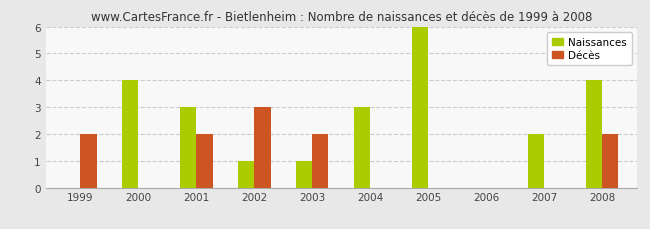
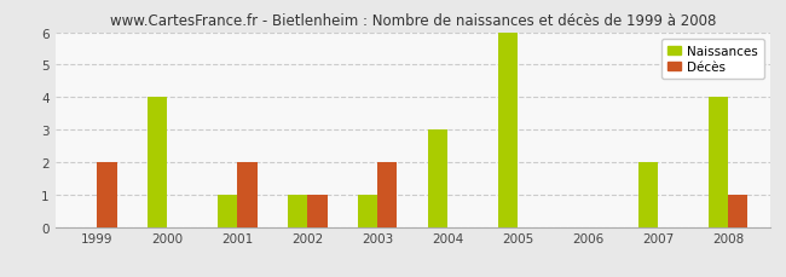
Naissances/2001: 3 -> 1
Décès/2002: 3 -> 1
Décès/2008: 2 -> 1
